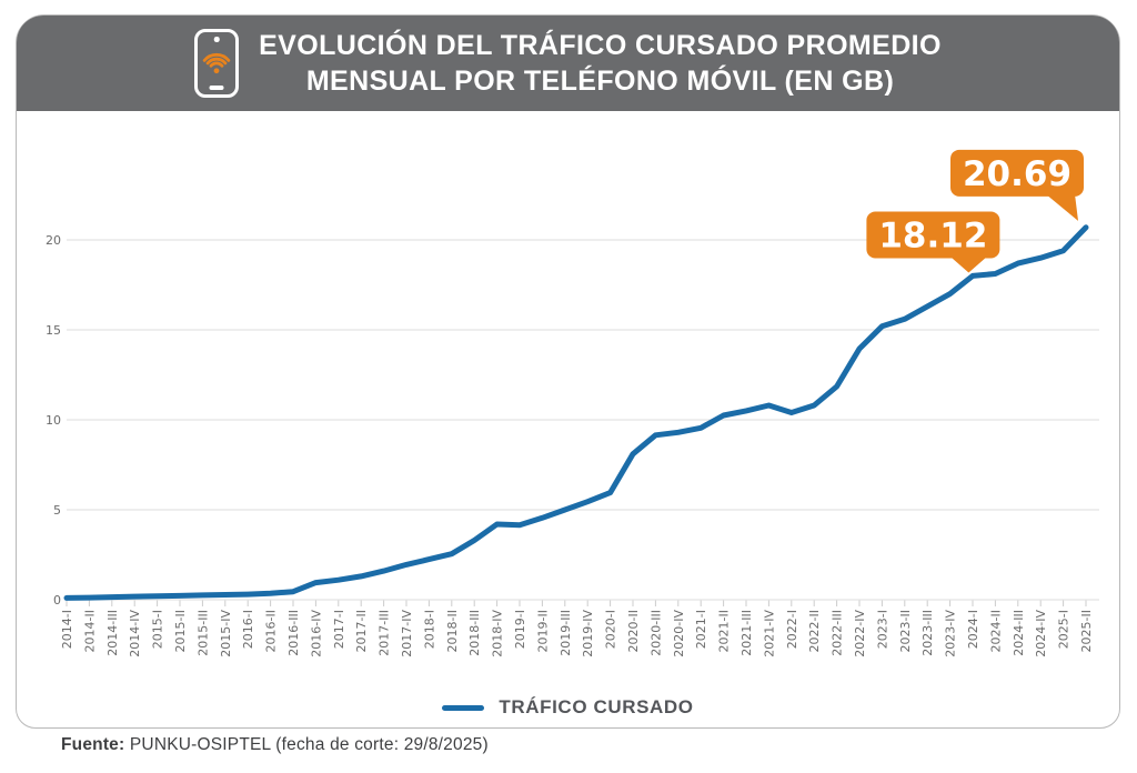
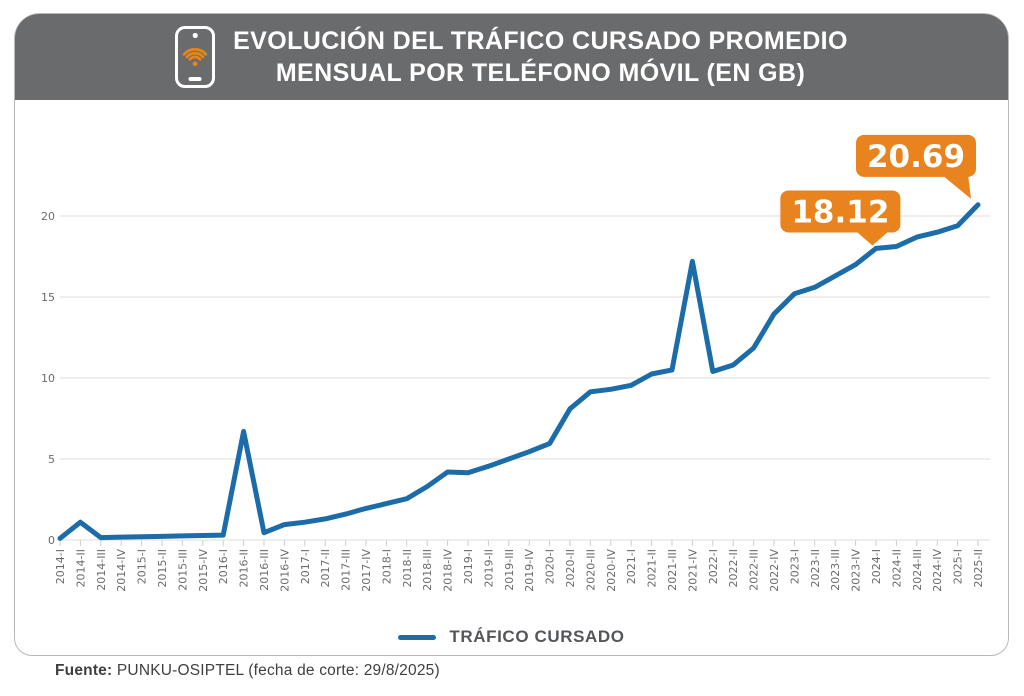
2014-II: 0.1 -> 1.1
2016-II: 0.3 -> 6.7
2021-IV: 10.8 -> 17.2
